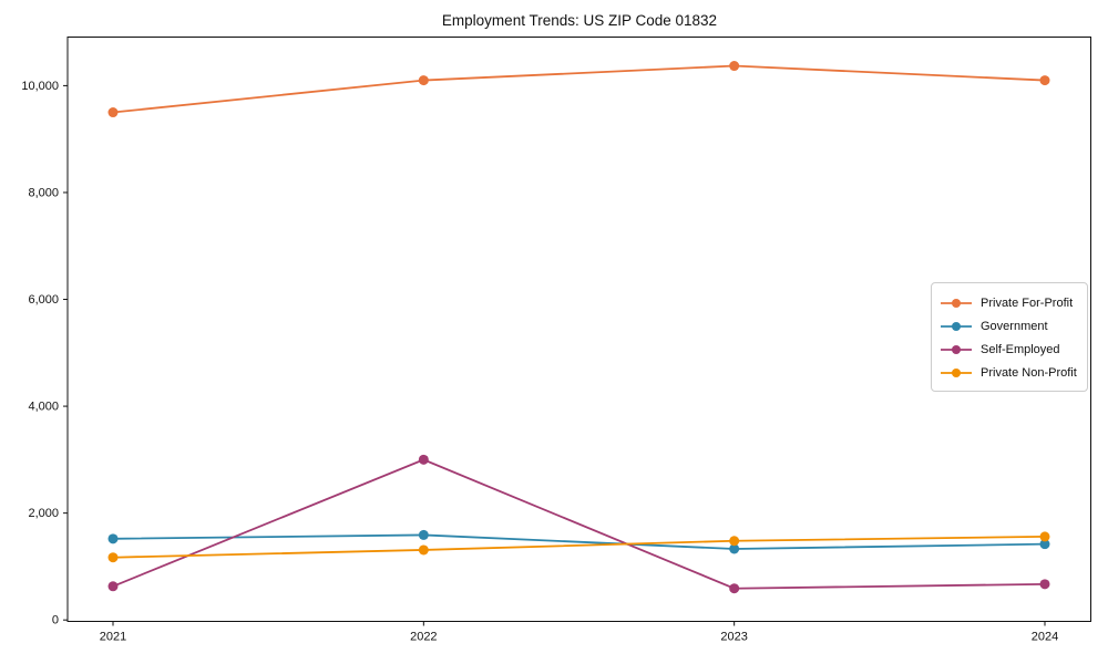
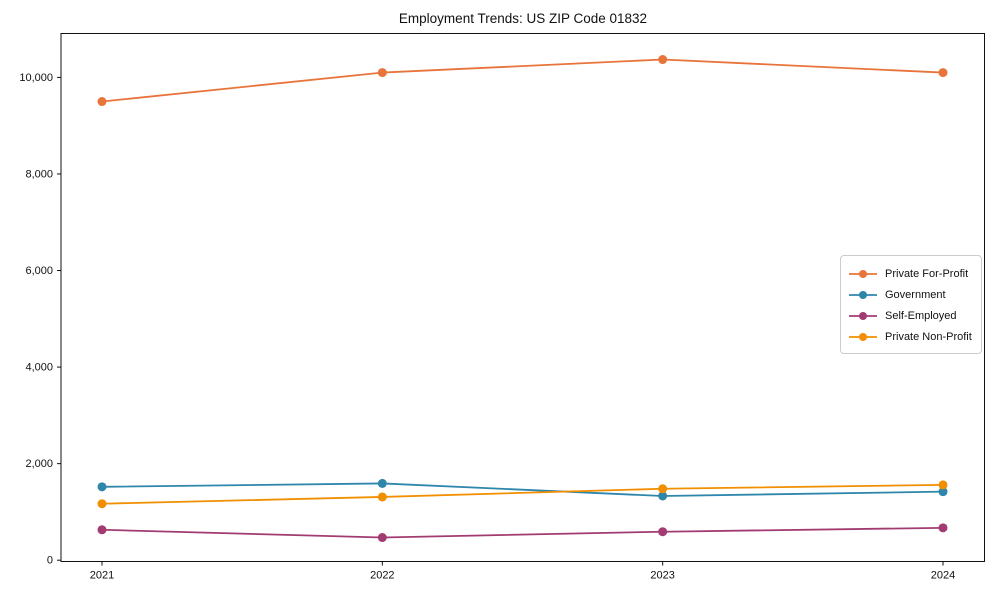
Self-Employed/2022: 3000 -> 500
